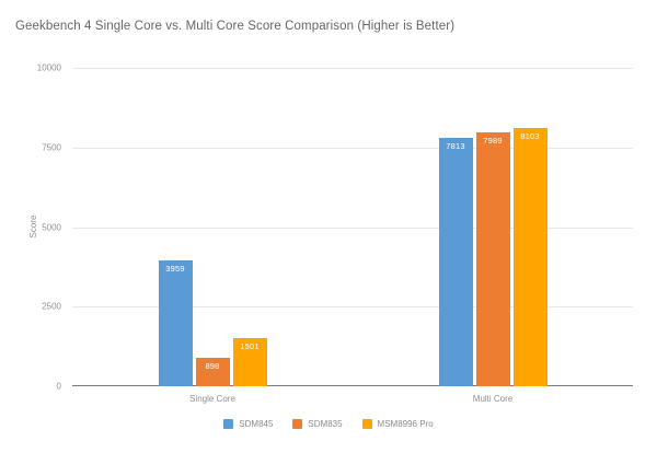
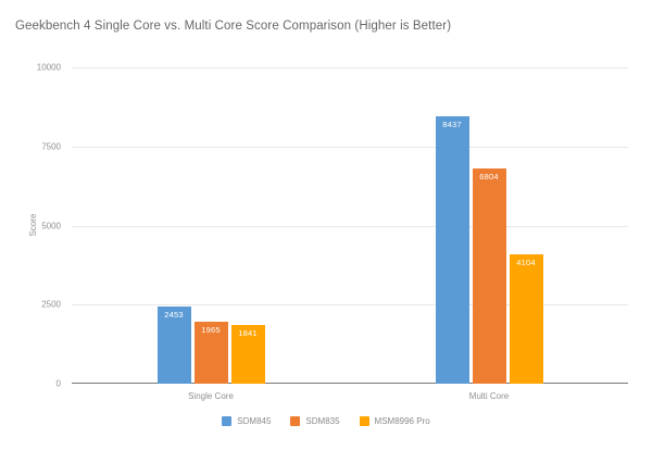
SDM845/Single Core: 3959 -> 2453
SDM835/Single Core: 898 -> 1965
MSM8996 Pro/Single Core: 1501 -> 1841
SDM845/Multi Core: 7813 -> 8437
SDM835/Multi Core: 7989 -> 6804
MSM8996 Pro/Multi Core: 8103 -> 4104
